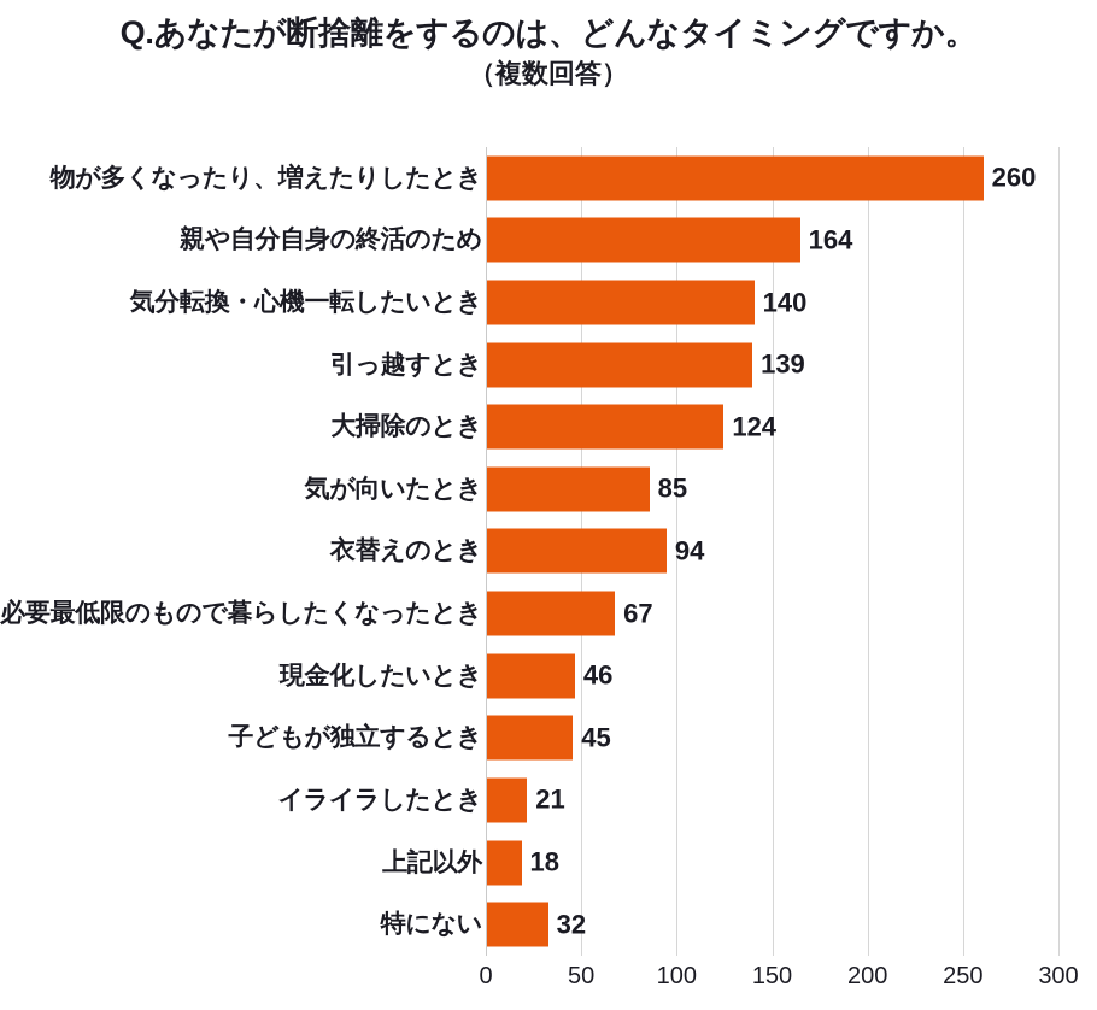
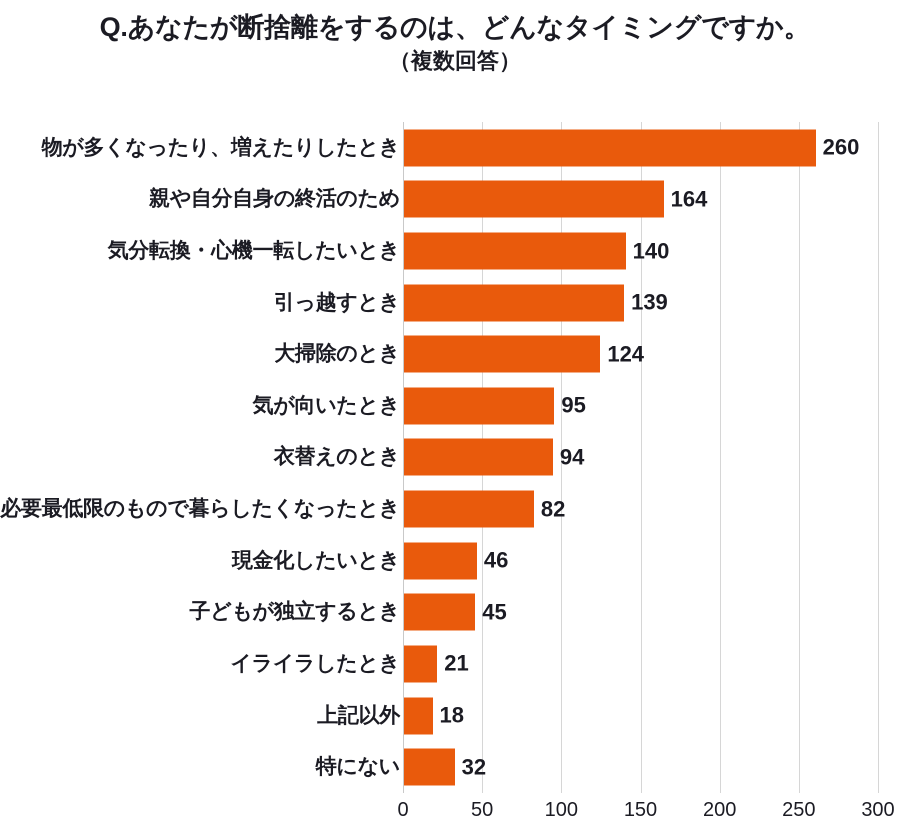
気が向いたとき: 85 -> 95
必要最低限のもので暮らしたくなったとき: 67 -> 82
